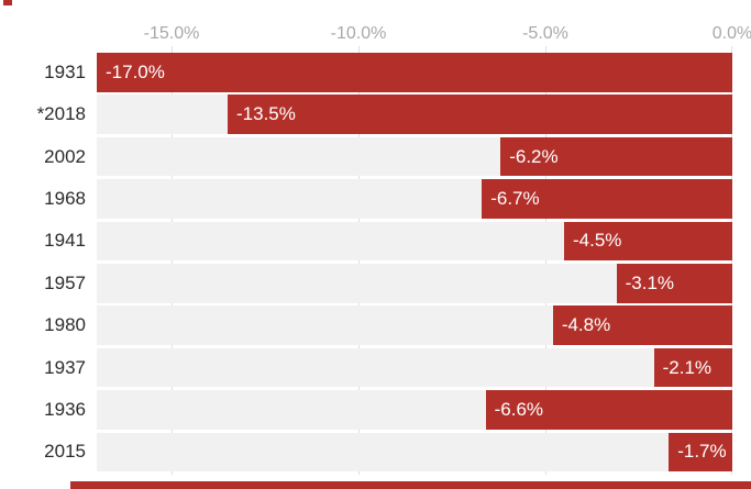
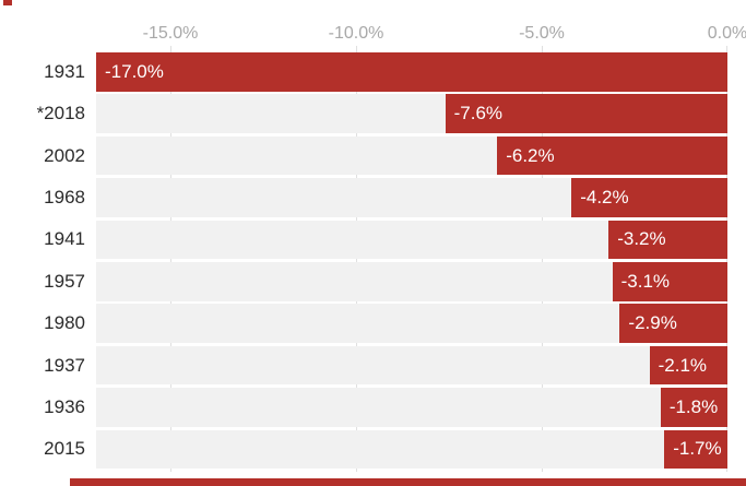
*2018: -13.5% -> -7.6%
1968: -6.7% -> -4.2%
1941: -4.5% -> -3.2%
1980: -4.8% -> -2.9%
1936: -6.6% -> -1.8%
